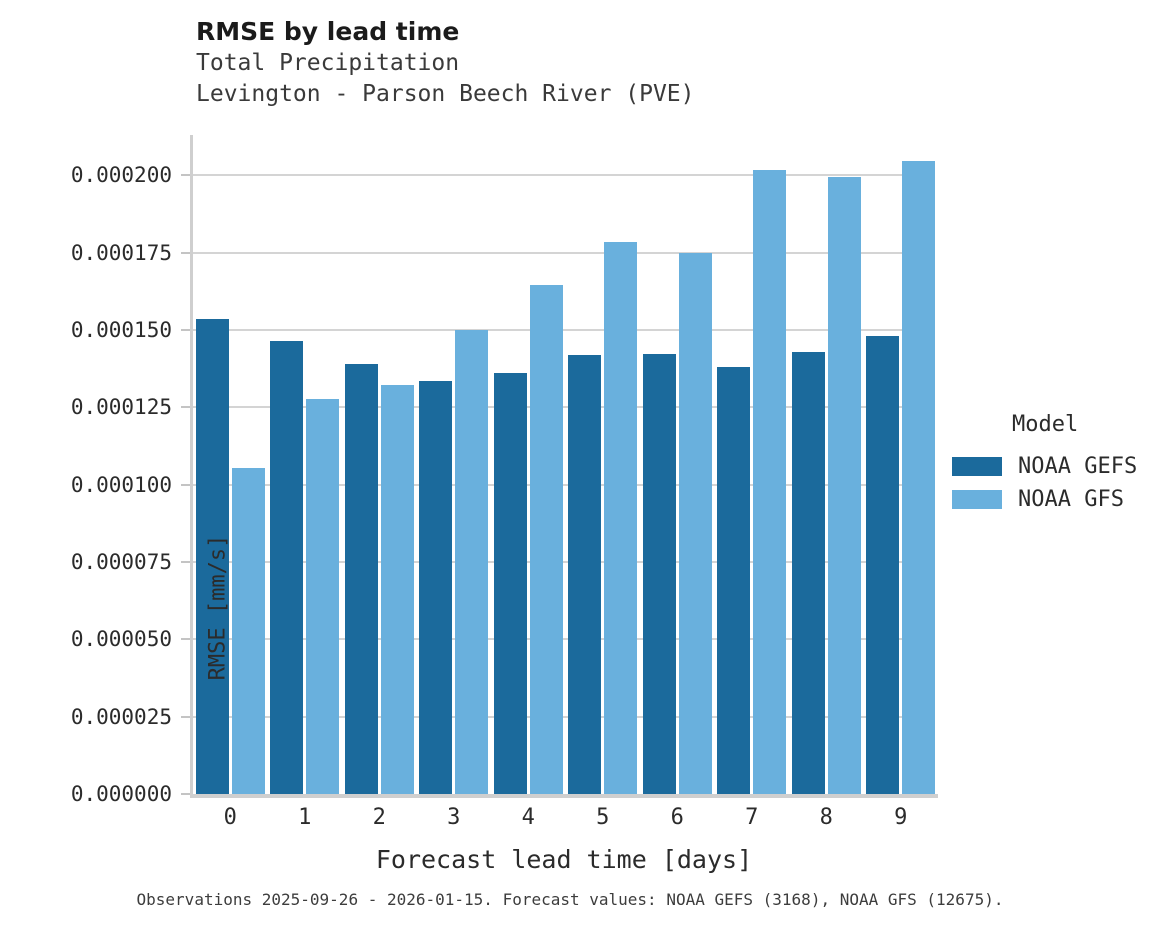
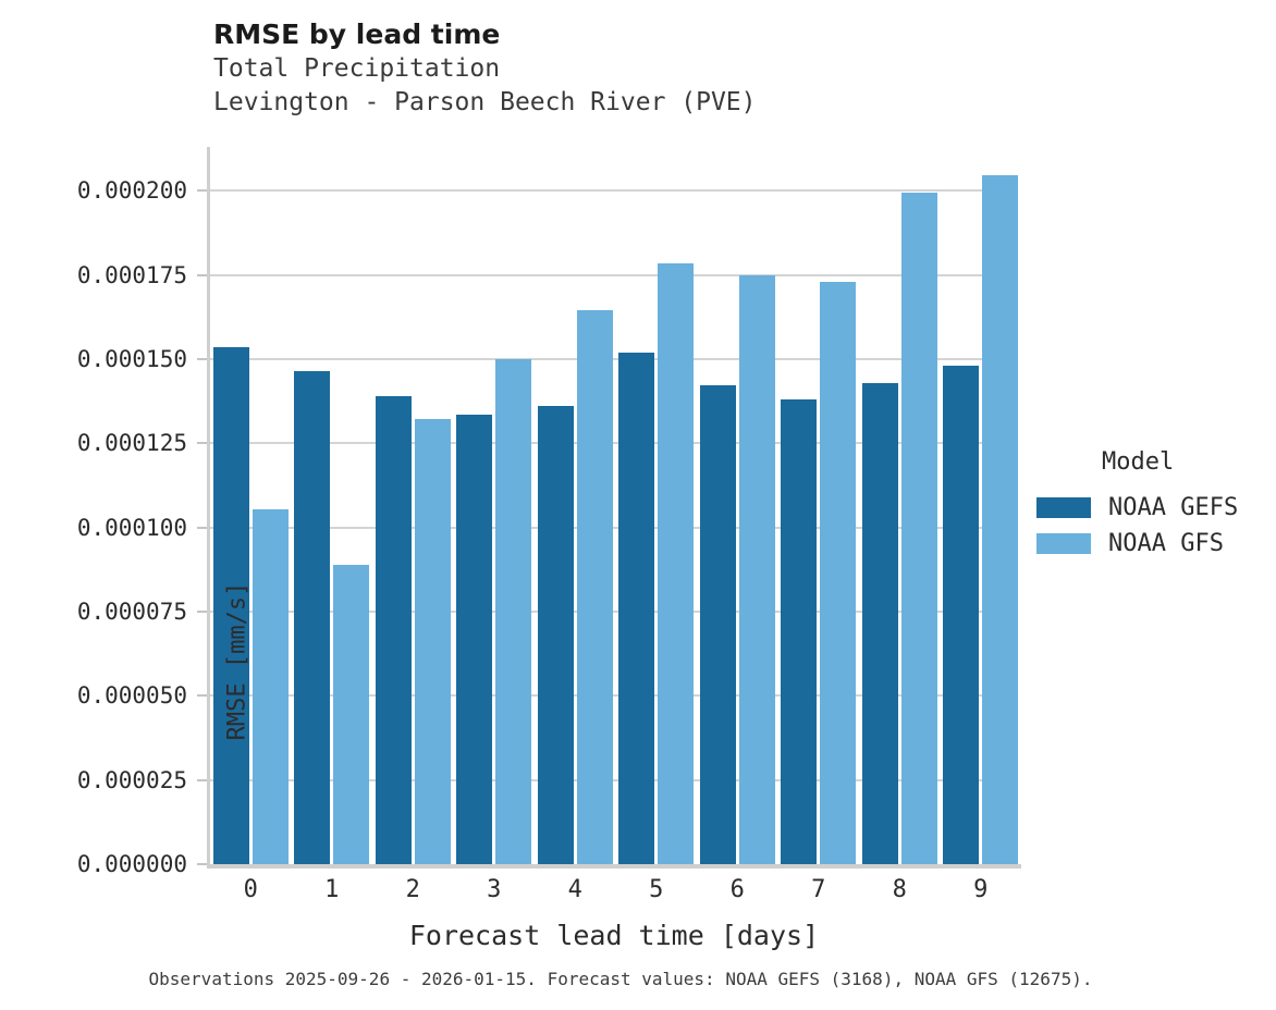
NOAA GFS/1: 0.000128 -> 0.000089
NOAA GEFS/5: 0.000142 -> 0.000152
NOAA GFS/7: 0.000202 -> 0.000173
